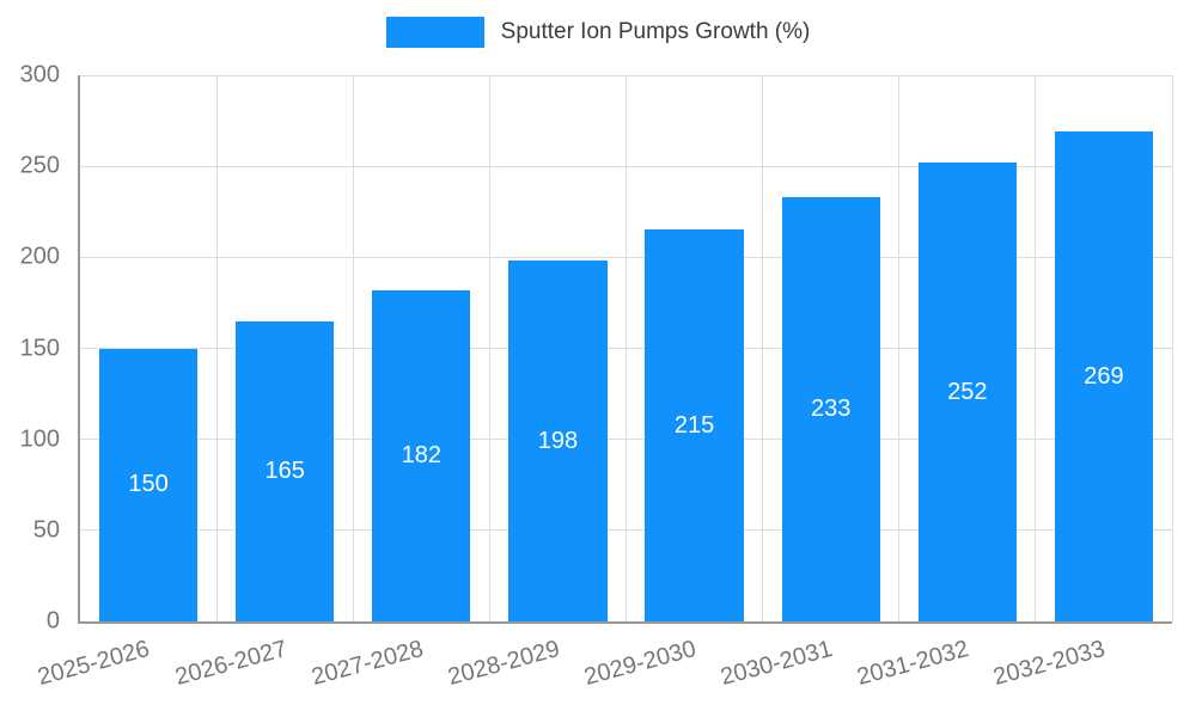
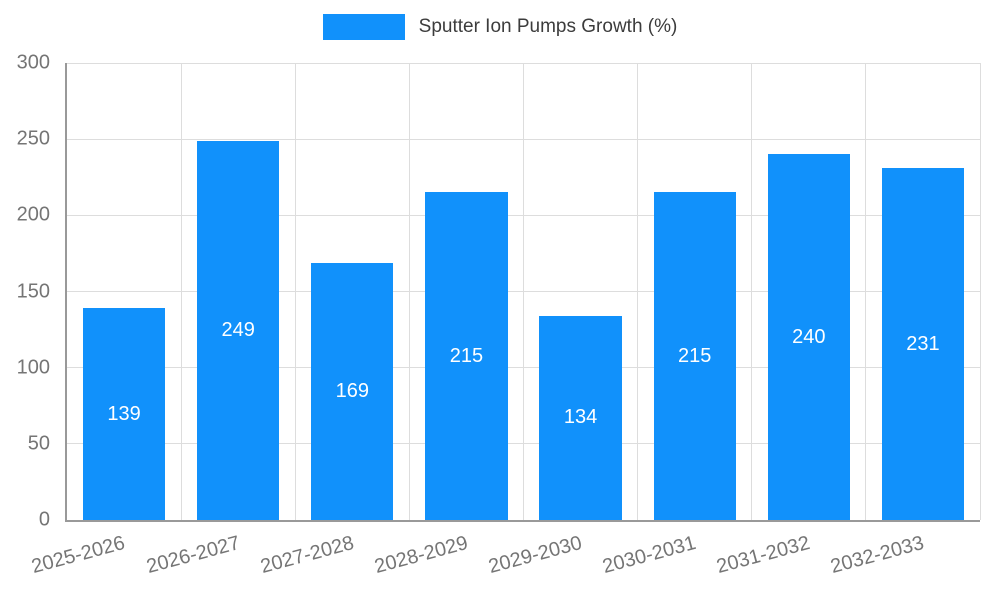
2025-2026: 150 -> 139
2026-2027: 165 -> 249
2027-2028: 182 -> 169
2028-2029: 198 -> 215
2029-2030: 215 -> 134
2030-2031: 233 -> 215
2031-2032: 252 -> 240
2032-2033: 269 -> 231
